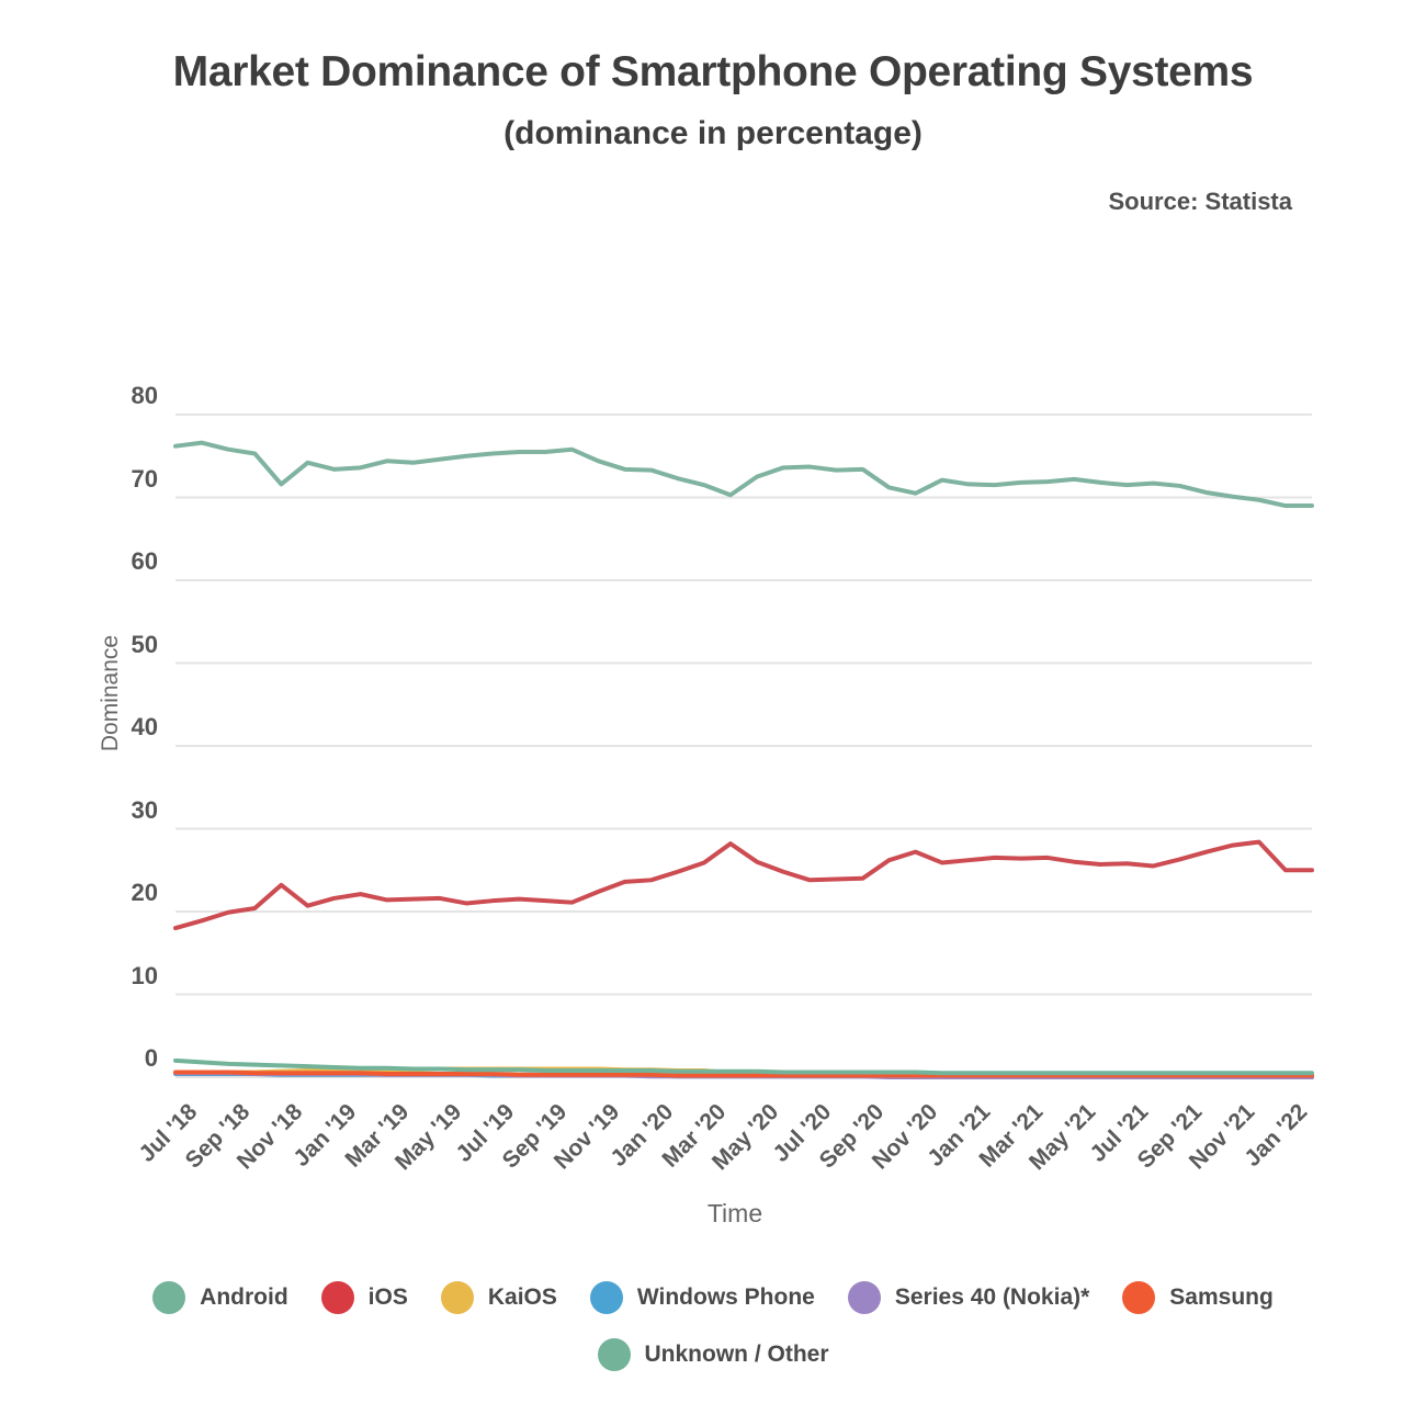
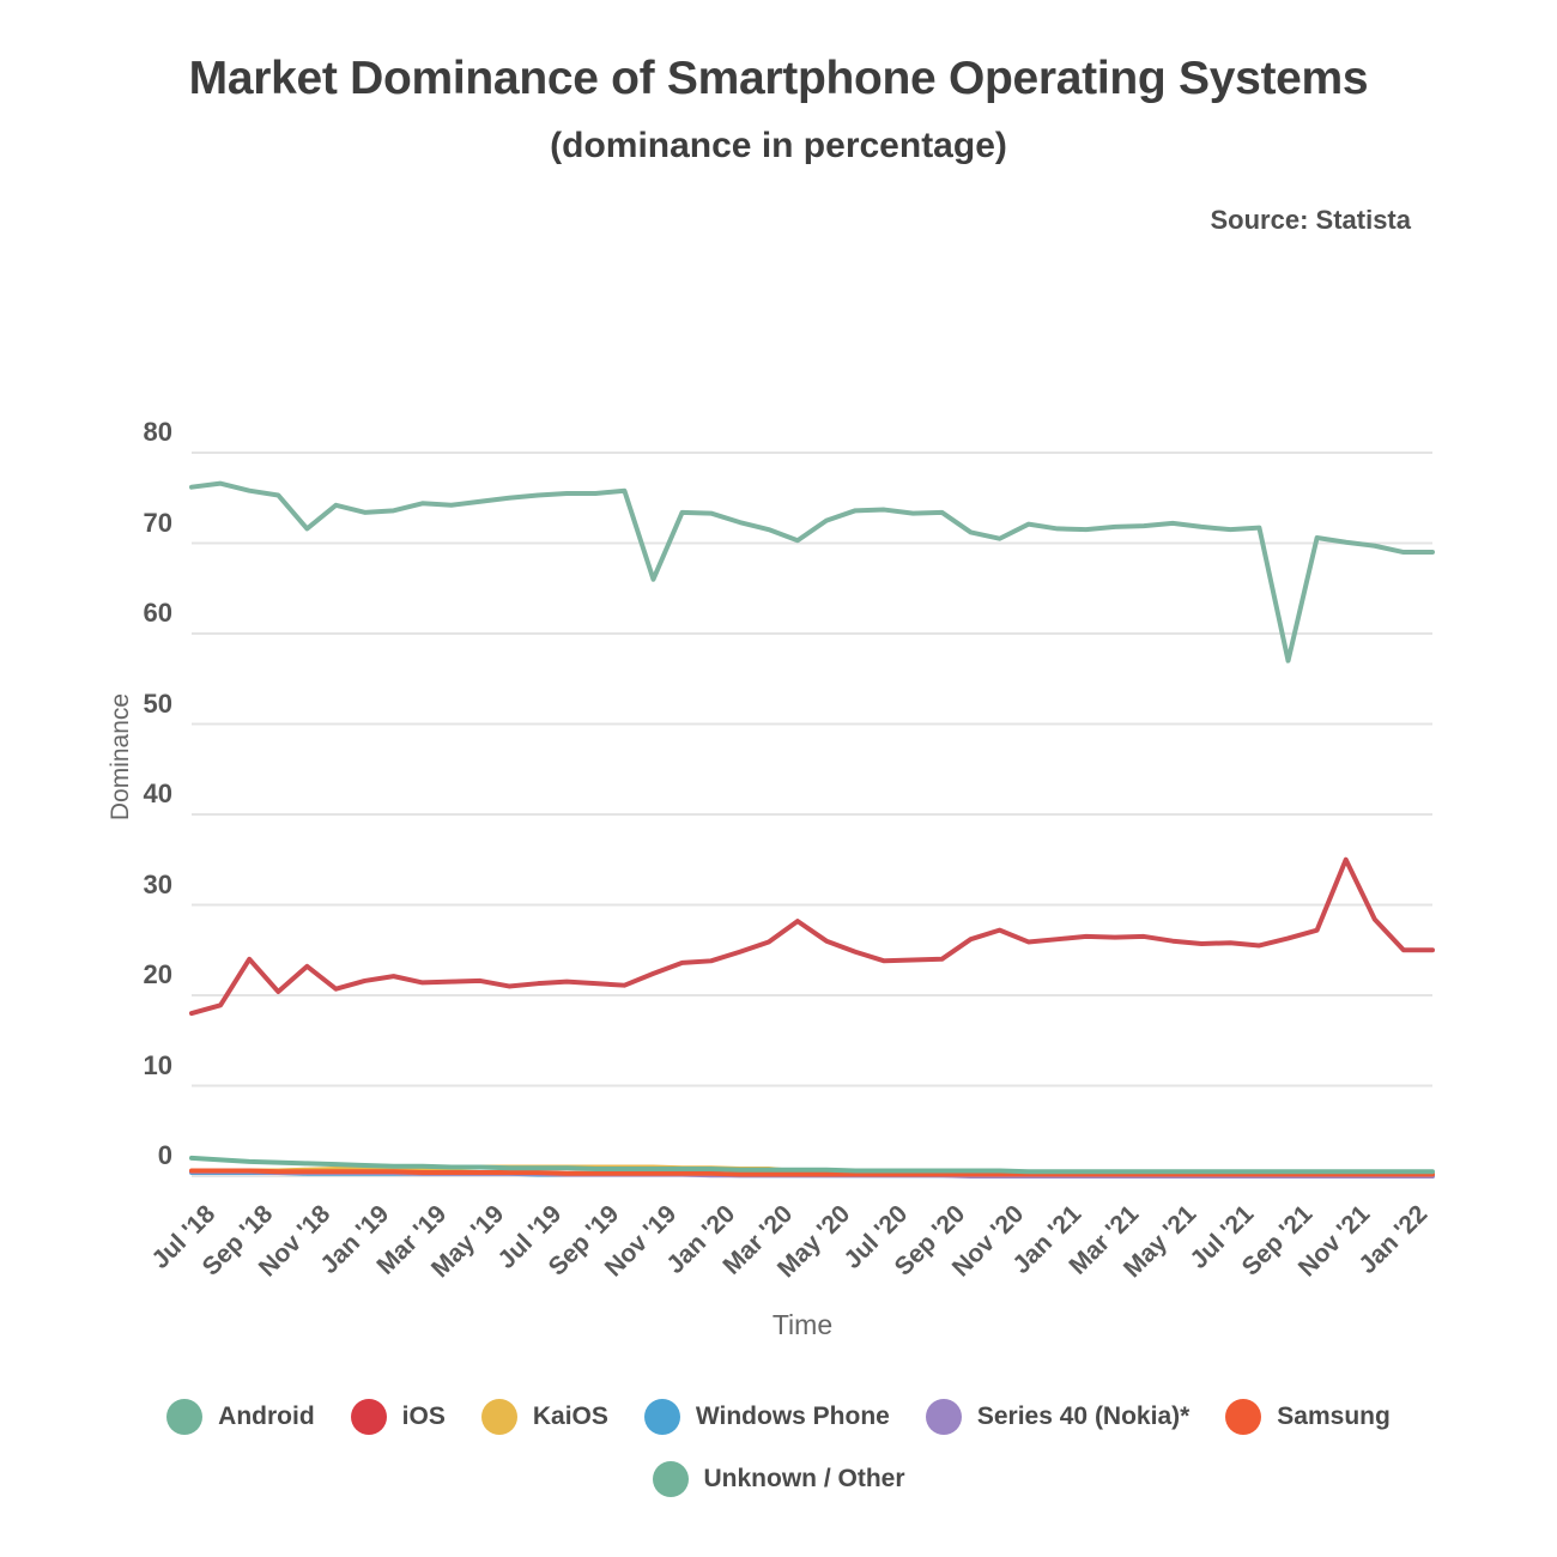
iOS/Sep '18: 20 -> 24
Android/Nov '19: 74 -> 66
Android/Sep '21: 71 -> 57
iOS/Nov '21: 28 -> 35
